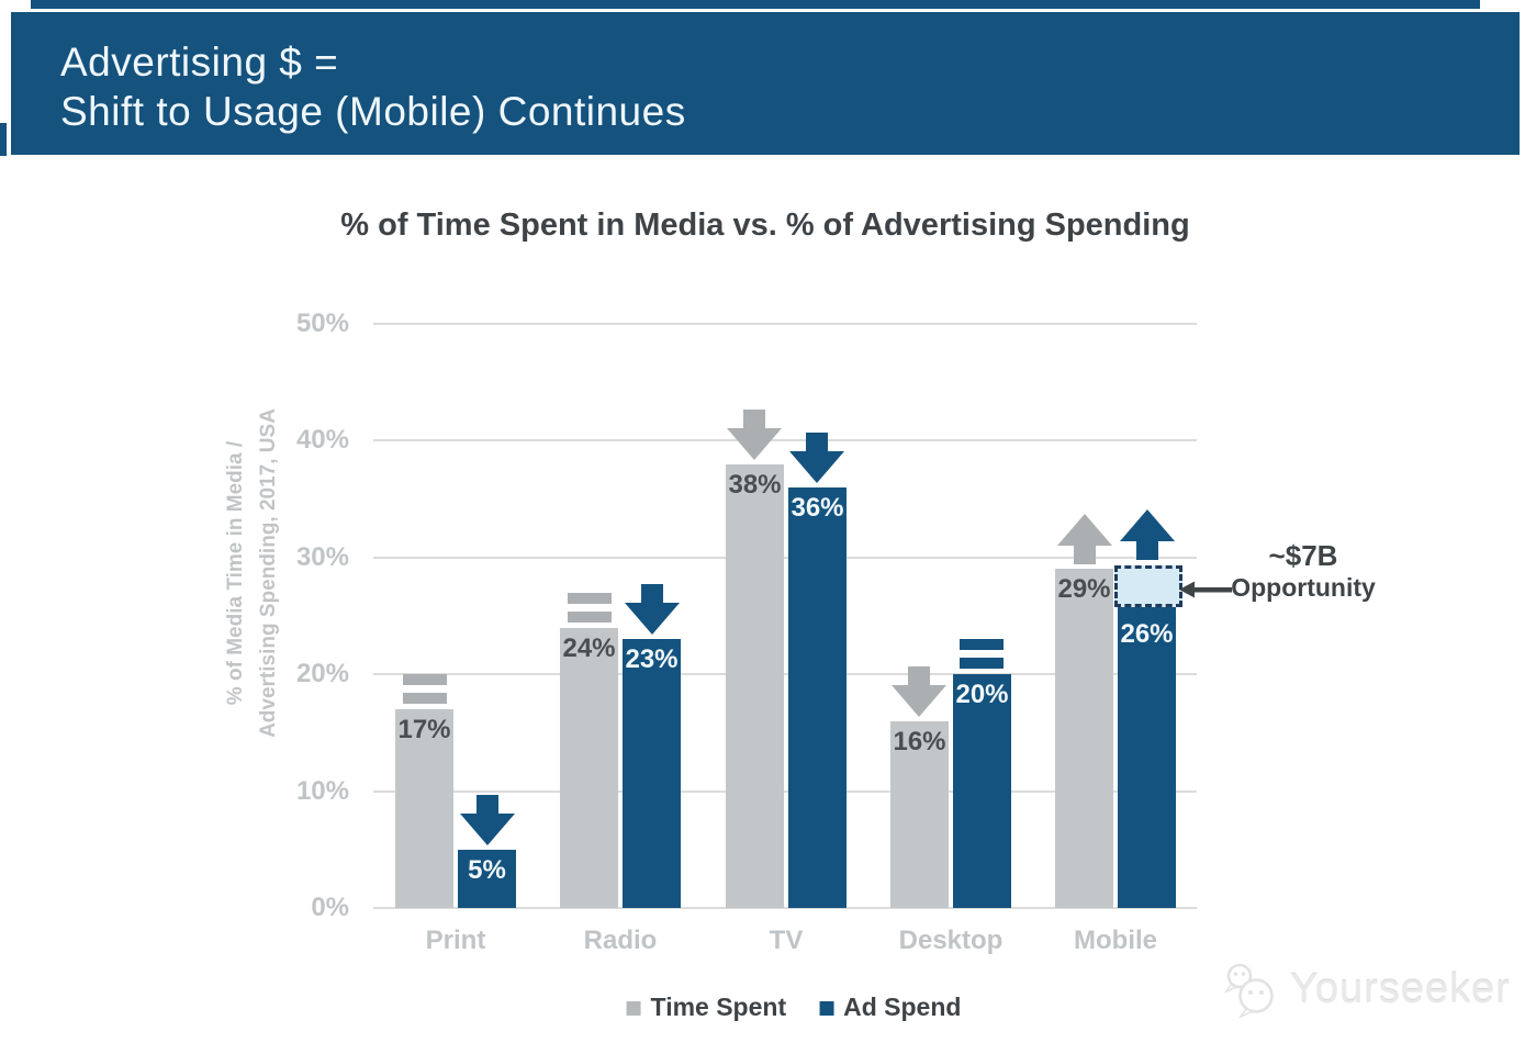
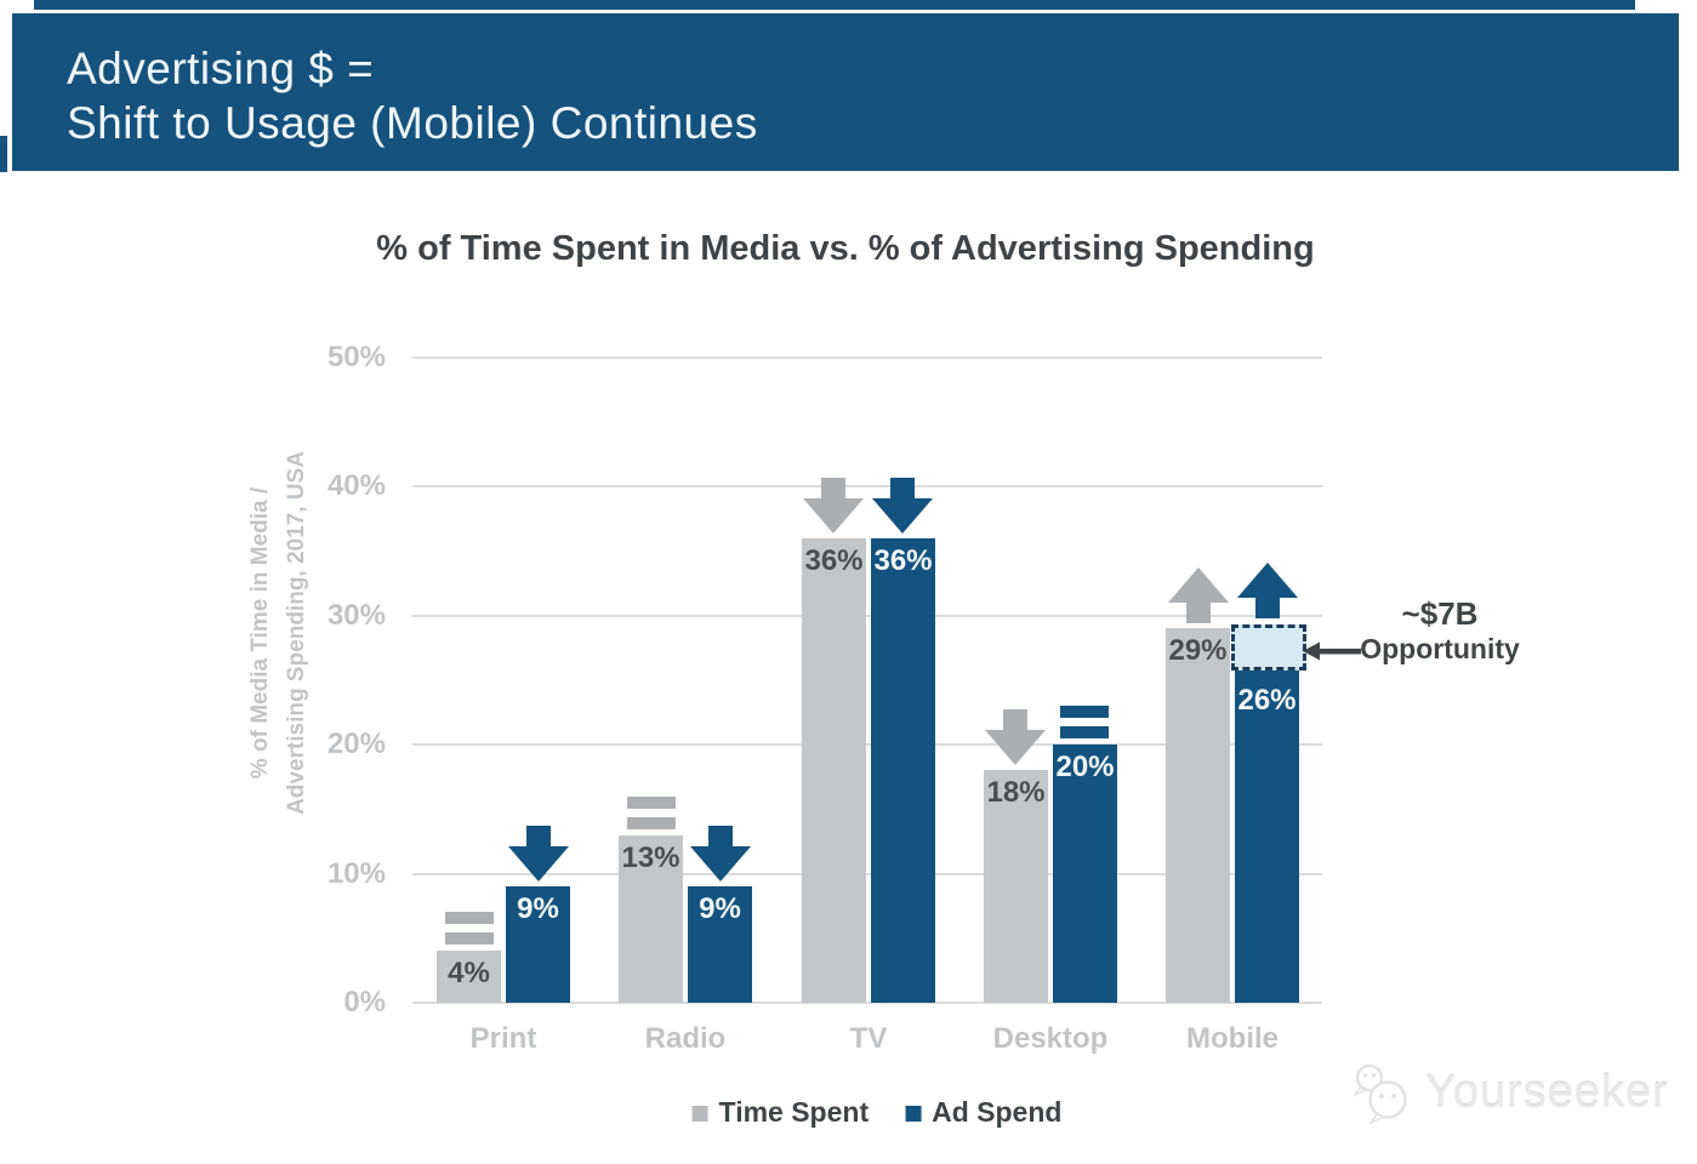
Time Spent/Print: 17% -> 4%
Ad Spend/Print: 5% -> 9%
Time Spent/Radio: 24% -> 13%
Ad Spend/Radio: 23% -> 9%
Time Spent/TV: 38% -> 36%
Time Spent/Desktop: 16% -> 18%
